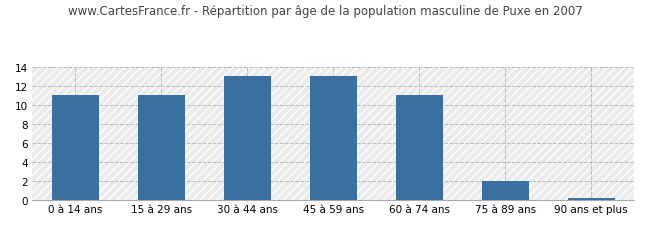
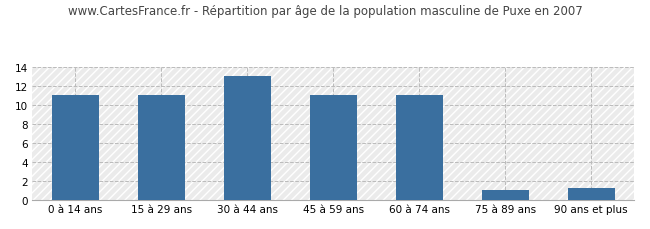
45 à 59 ans: 13.0 -> 11.0
75 à 89 ans: 2.0 -> 1.0
90 ans et plus: 0.1 -> 1.2
